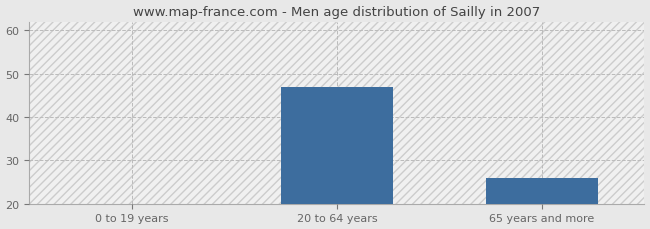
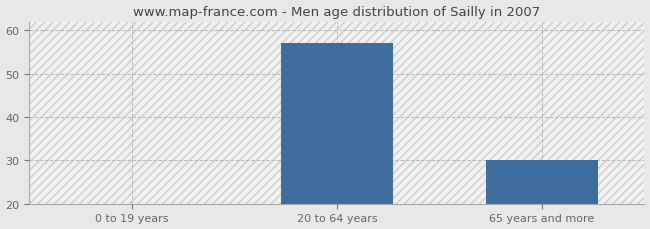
20 to 64 years: 47 -> 57
65 years and more: 26 -> 30
